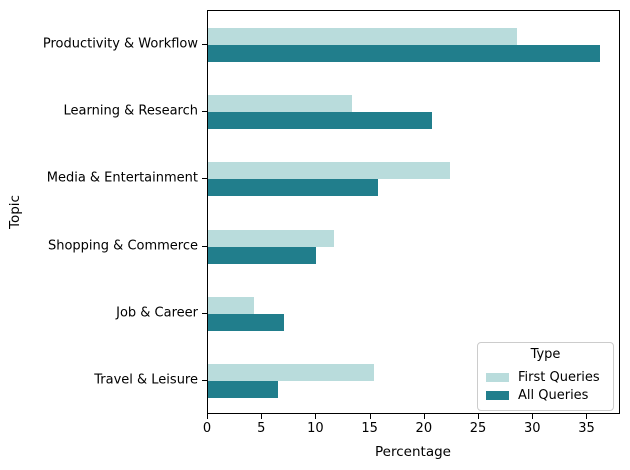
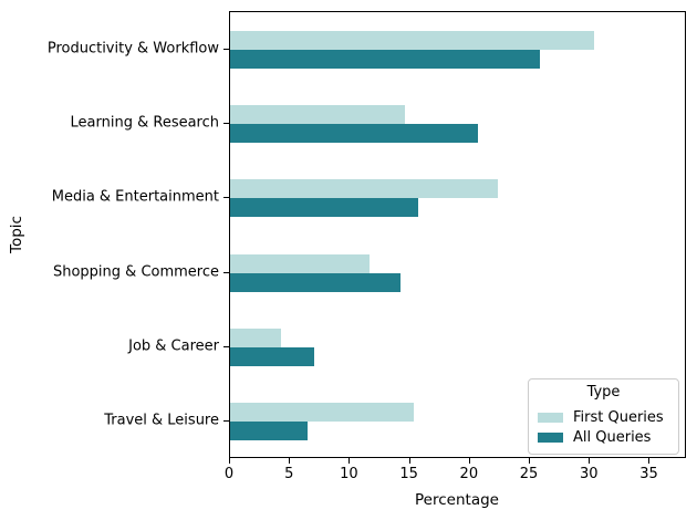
First Queries/Productivity & Workflow: 28.5 -> 30.3
All Queries/Productivity & Workflow: 36.2 -> 25.8
First Queries/Learning & Research: 13.3 -> 14.6
All Queries/Shopping & Commerce: 10.0 -> 14.2
